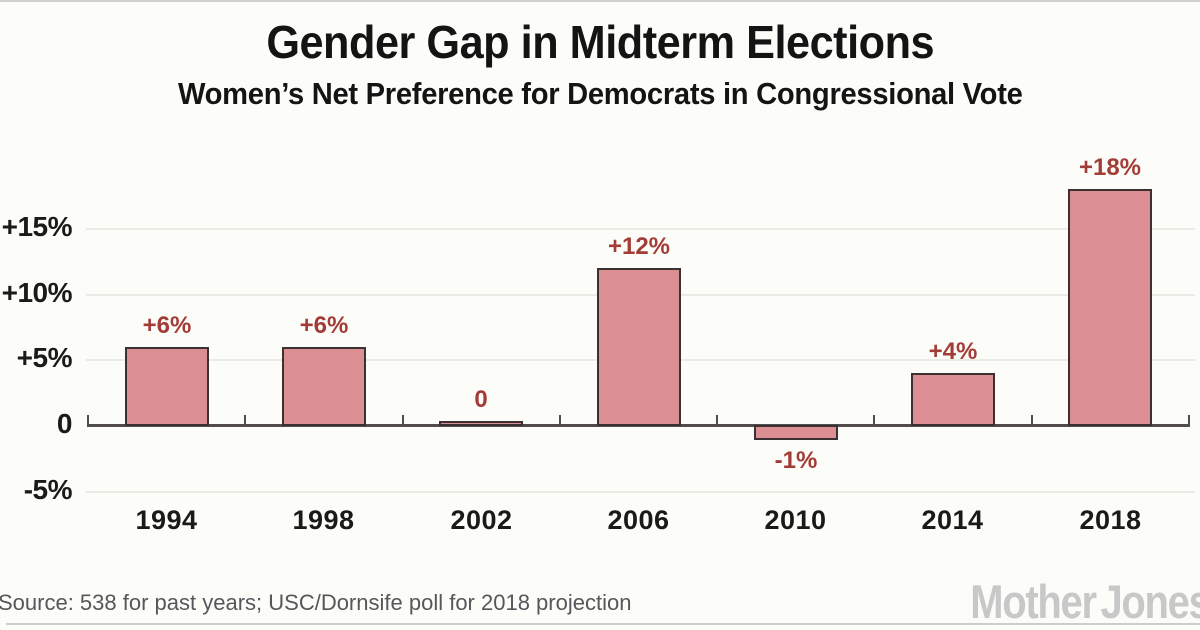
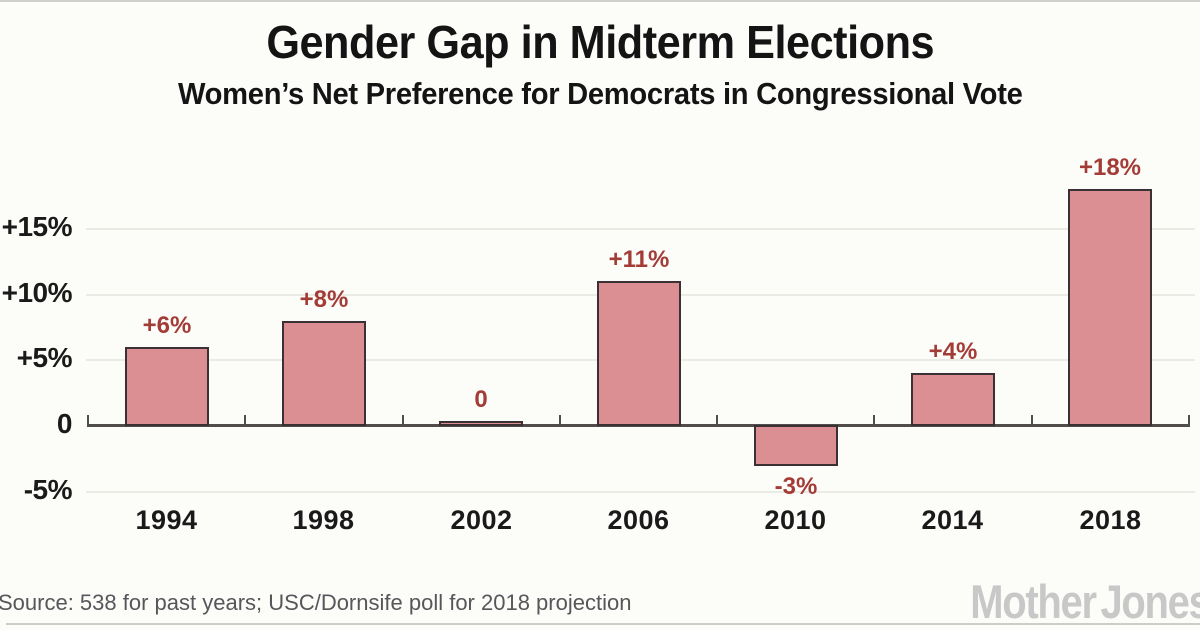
1998: +6% -> +8%
2006: +12% -> +11%
2010: -1% -> -3%
